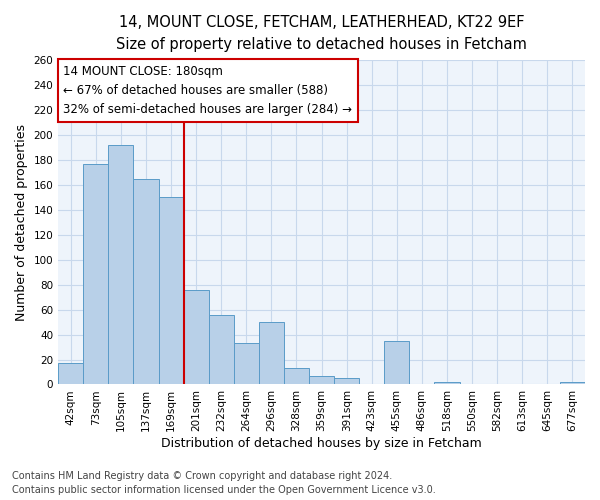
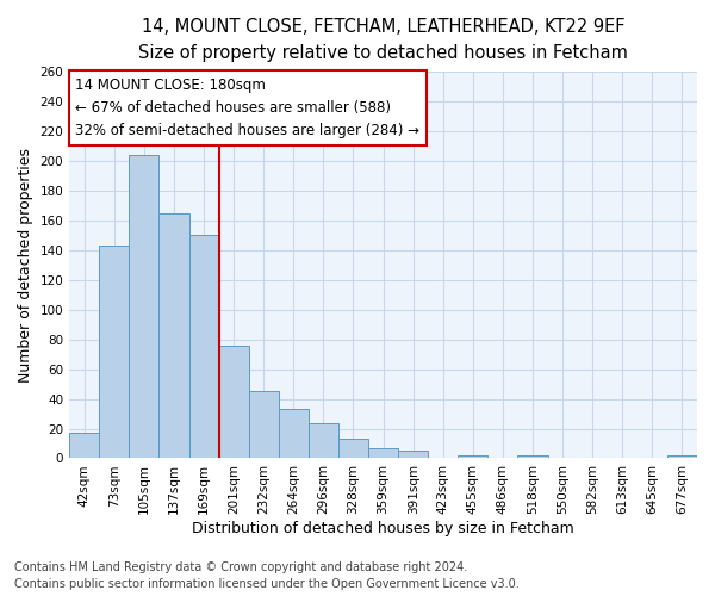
73sqm: 177 -> 143
105sqm: 192 -> 204
232sqm: 56 -> 45
296sqm: 50 -> 24
455sqm: 35 -> 2
